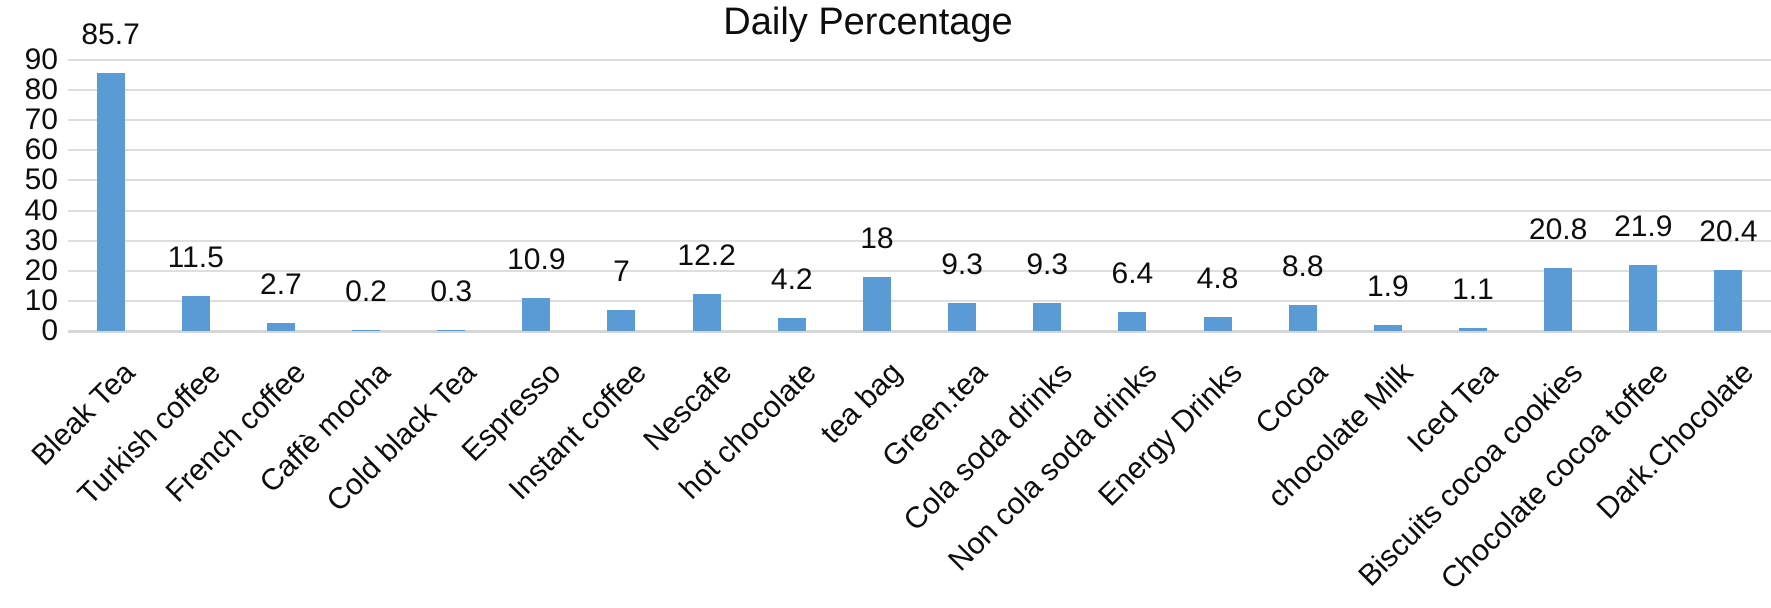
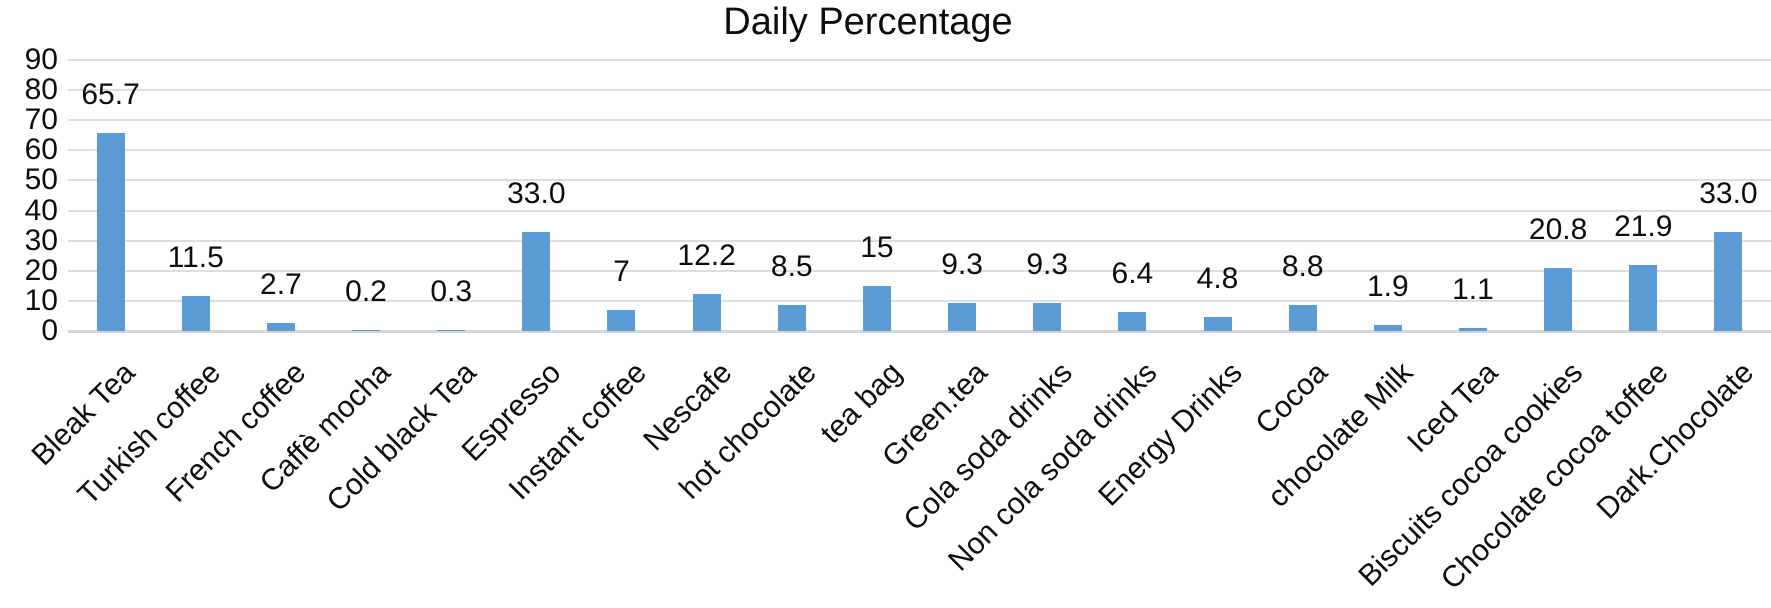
Bleak Tea: 85.7 -> 65.7
Espresso: 10.9 -> 33.0
hot chocolate: 4.2 -> 8.5
tea bag: 18 -> 15
Dark.Chocolate: 20.4 -> 33.0
